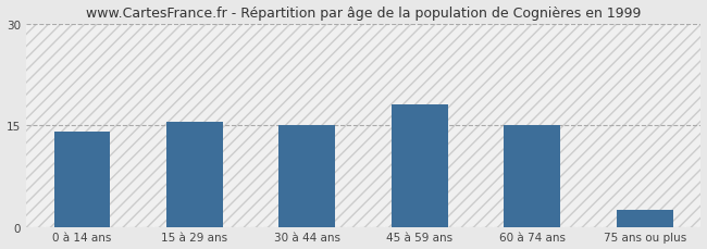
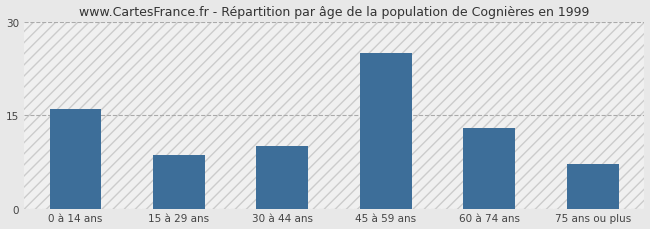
0 à 14 ans: 14.0 -> 16.0
15 à 29 ans: 15.5 -> 8.6
30 à 44 ans: 15.0 -> 10.0
45 à 59 ans: 18.0 -> 25.0
60 à 74 ans: 15.0 -> 13.0
75 ans ou plus: 2.5 -> 7.2
